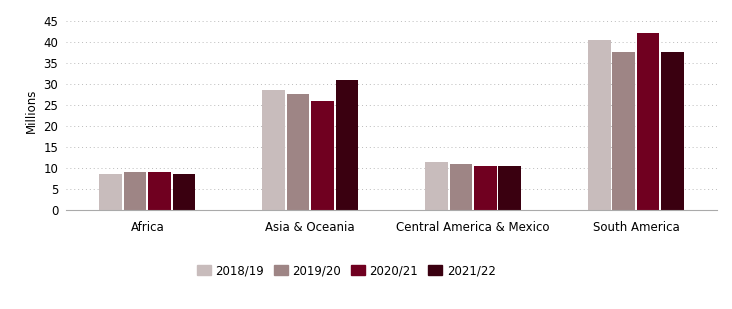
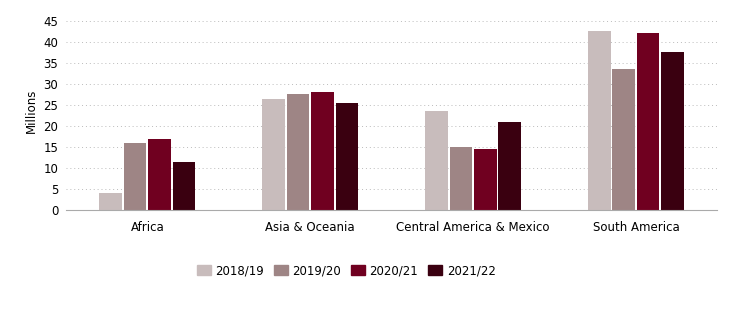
2018/19/Africa: 8.5 -> 4.0
2019/20/Africa: 9.0 -> 16.0
2020/21/Africa: 9.0 -> 17.0
2021/22/Africa: 8.5 -> 11.5
2018/19/Asia & Oceania: 28.5 -> 26.5
2020/21/Asia & Oceania: 26.0 -> 28.0
2021/22/Asia & Oceania: 31.0 -> 25.5
2018/19/Central America & Mexico: 11.5 -> 23.5
2019/20/Central America & Mexico: 11.0 -> 15.0
2020/21/Central America & Mexico: 10.5 -> 14.5
2021/22/Central America & Mexico: 10.5 -> 21.0
2018/19/South America: 40.5 -> 42.5
2019/20/South America: 37.5 -> 33.5
